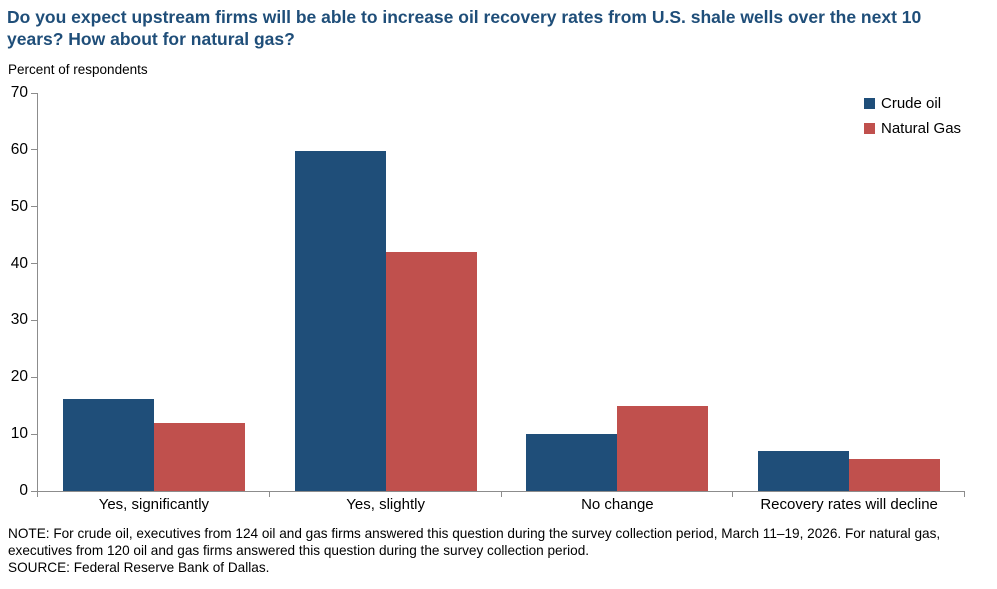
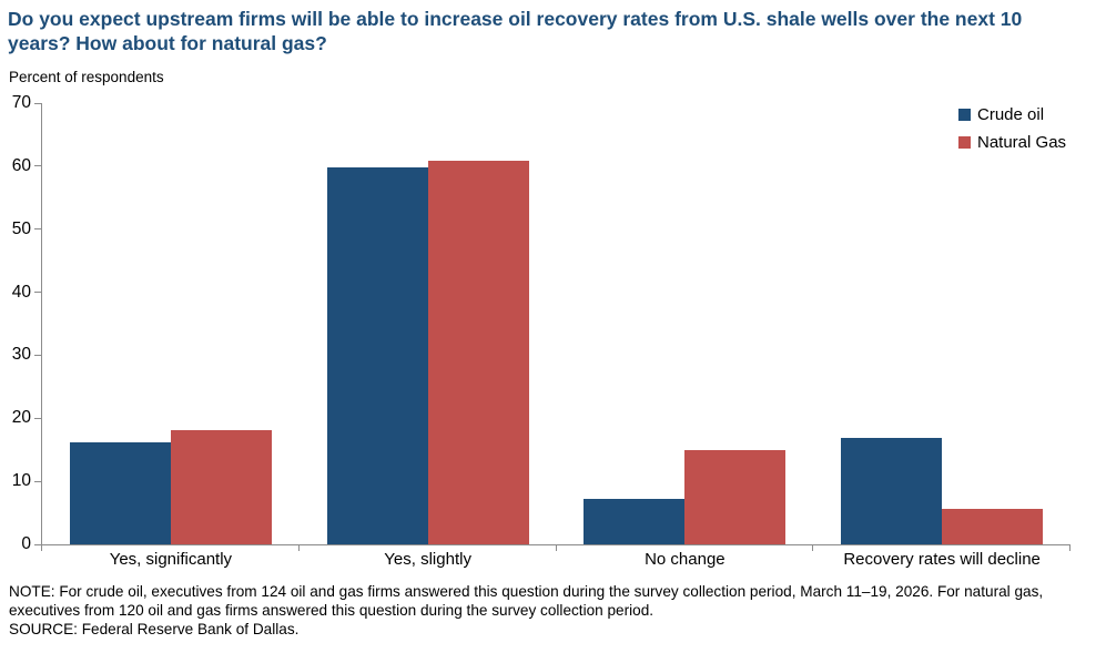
Natural Gas/Yes, significantly: 12 -> 18
Natural Gas/Yes, slightly: 42 -> 61
Crude oil/No change: 10 -> 7
Crude oil/Recovery rates will decline: 7 -> 17
